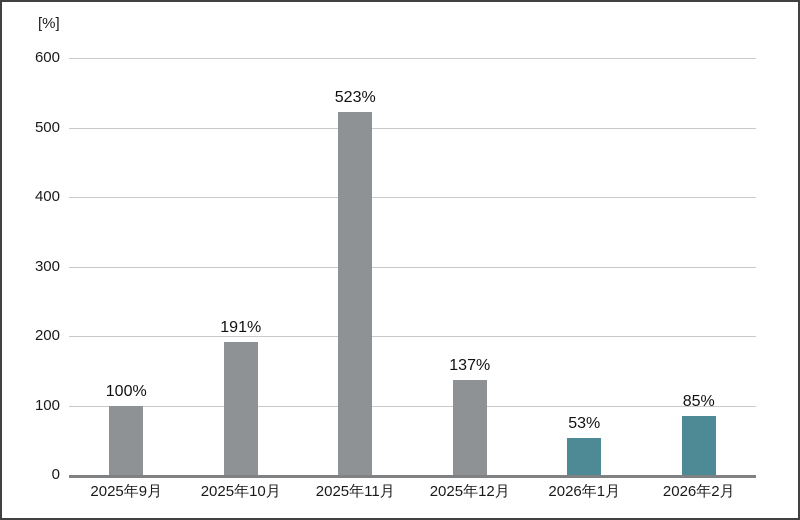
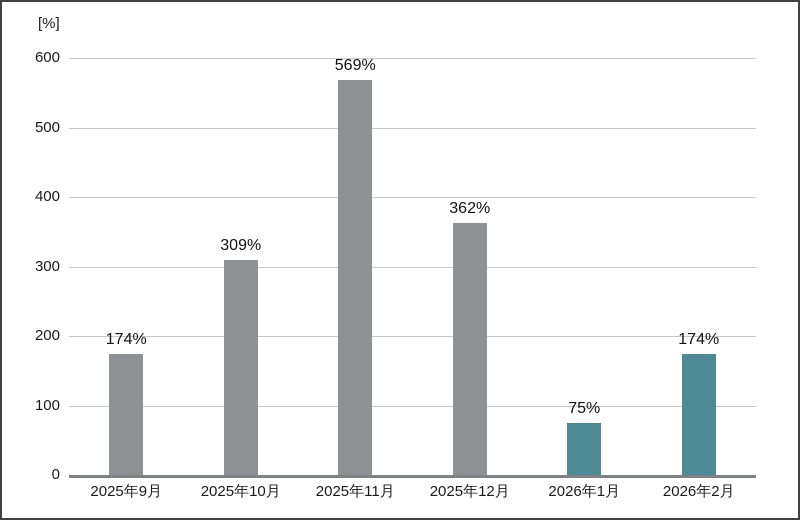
2025年9月: 100% -> 174%
2025年10月: 191% -> 309%
2025年11月: 523% -> 569%
2025年12月: 137% -> 362%
2026年1月: 53% -> 75%
2026年2月: 85% -> 174%
